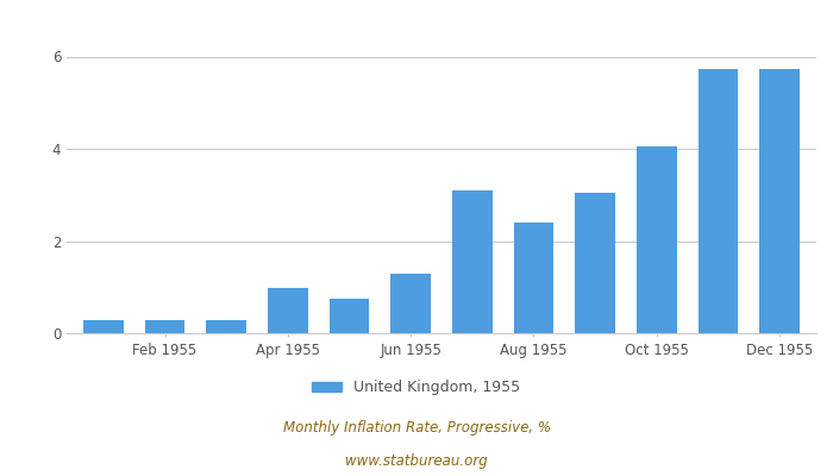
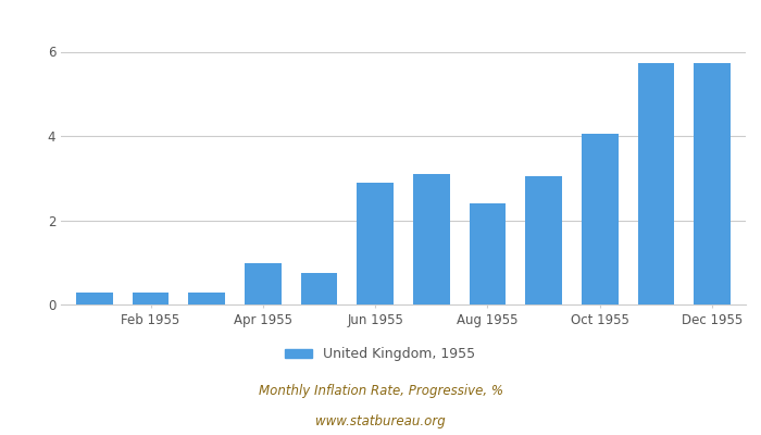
Jun 1955: 1.30 -> 2.90
